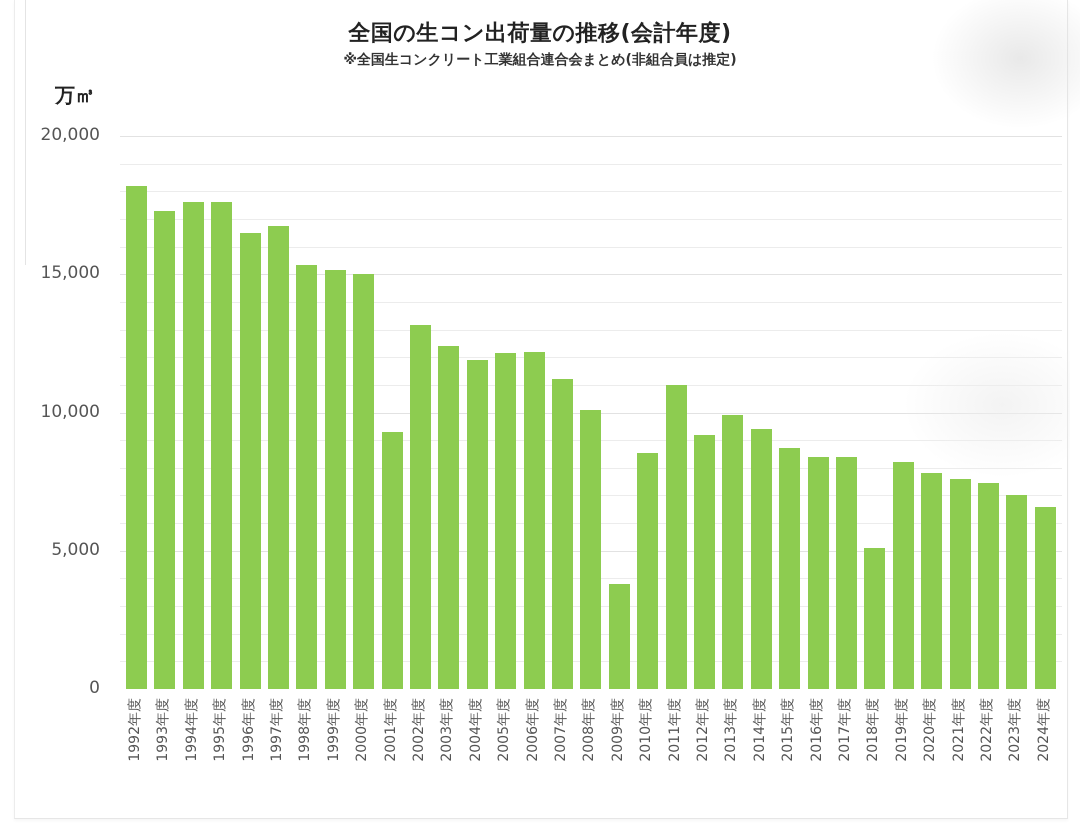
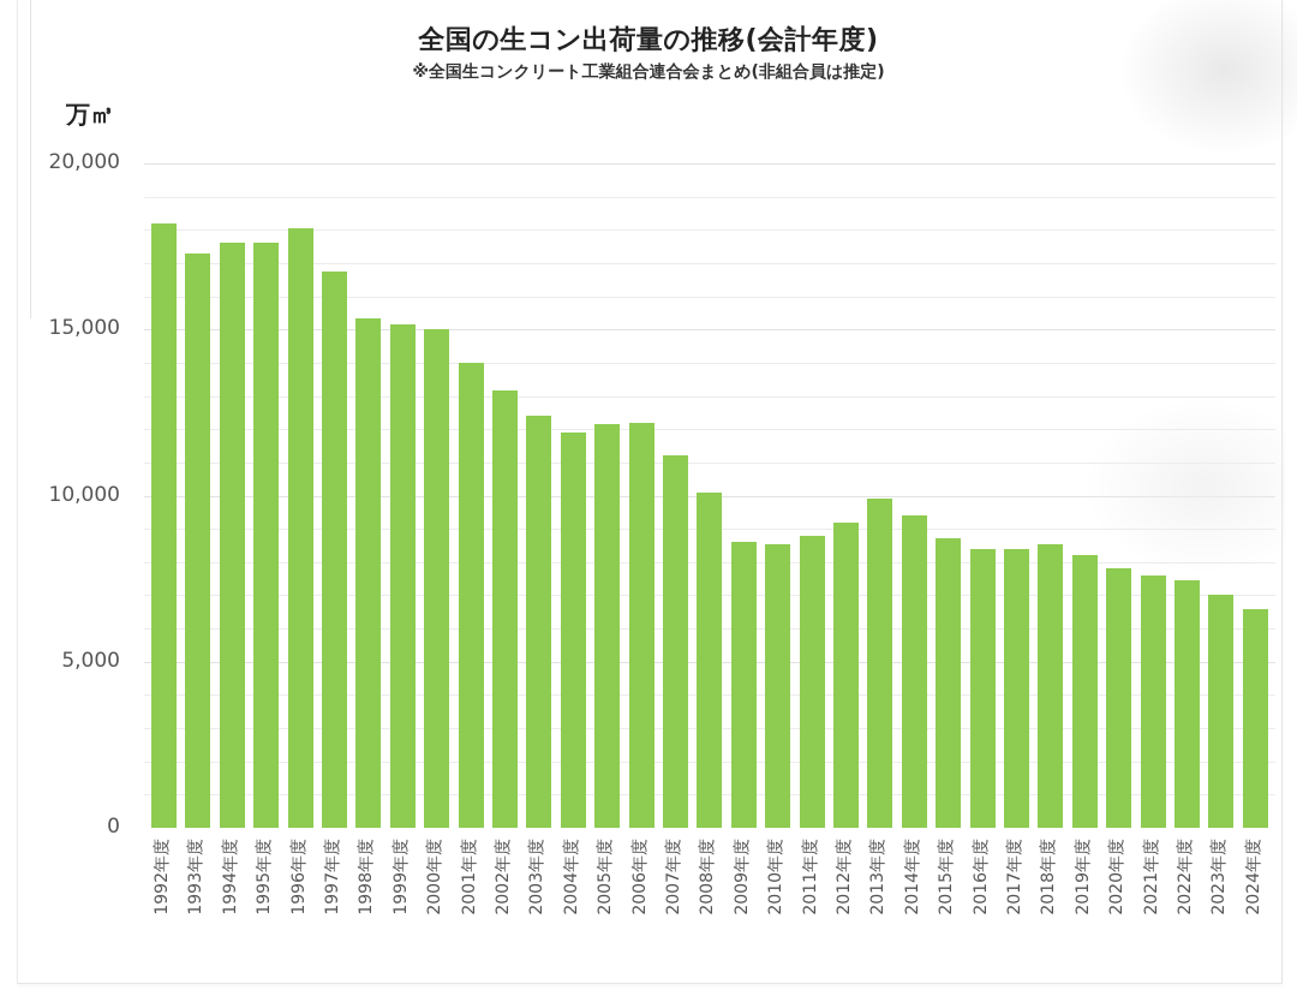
1996年度: 16500 -> 18000
2001年度: 9300 -> 14000
2009年度: 3800 -> 8600
2011年度: 11000 -> 8800
2018年度: 5100 -> 8600
